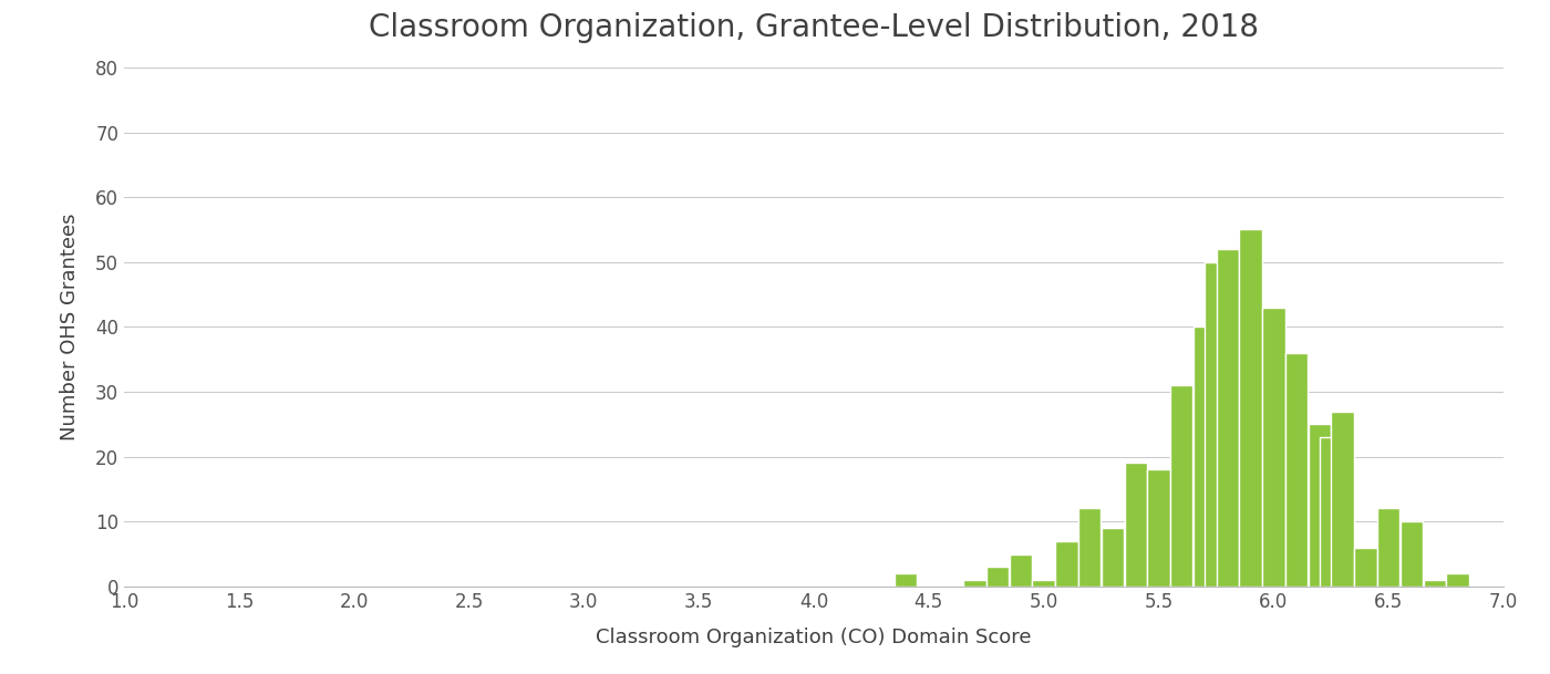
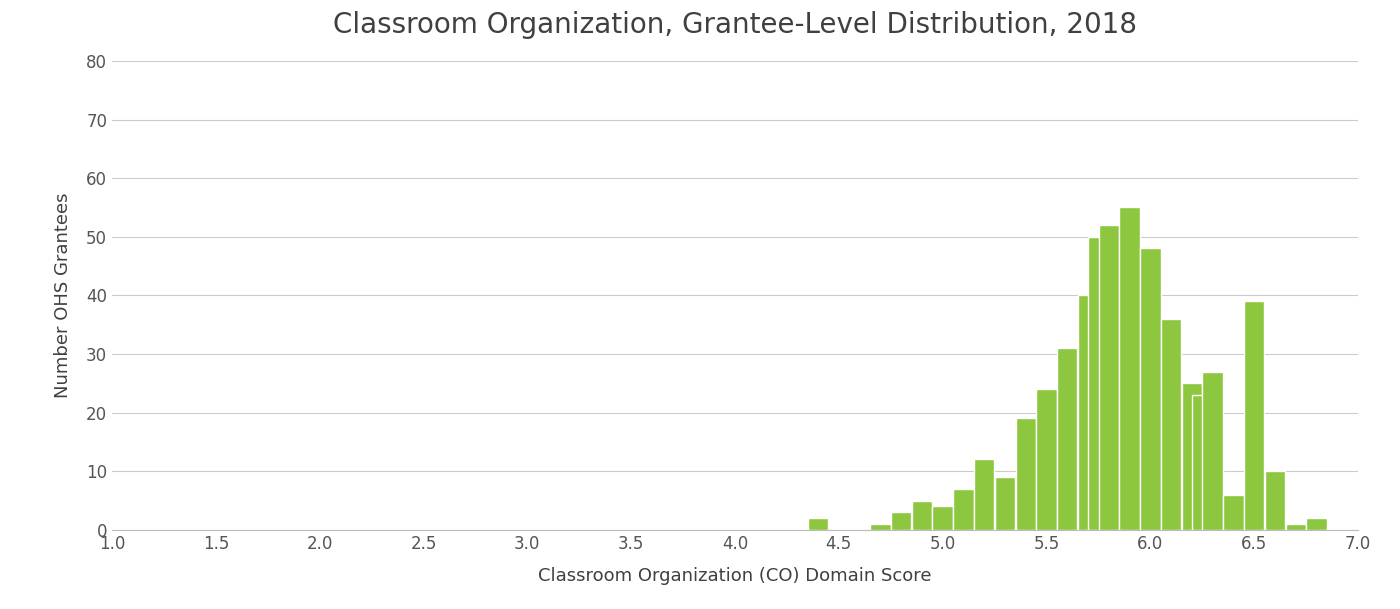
5.0: 1 -> 4
5.5: 18 -> 24
6.0: 43 -> 48
6.5: 12 -> 39
